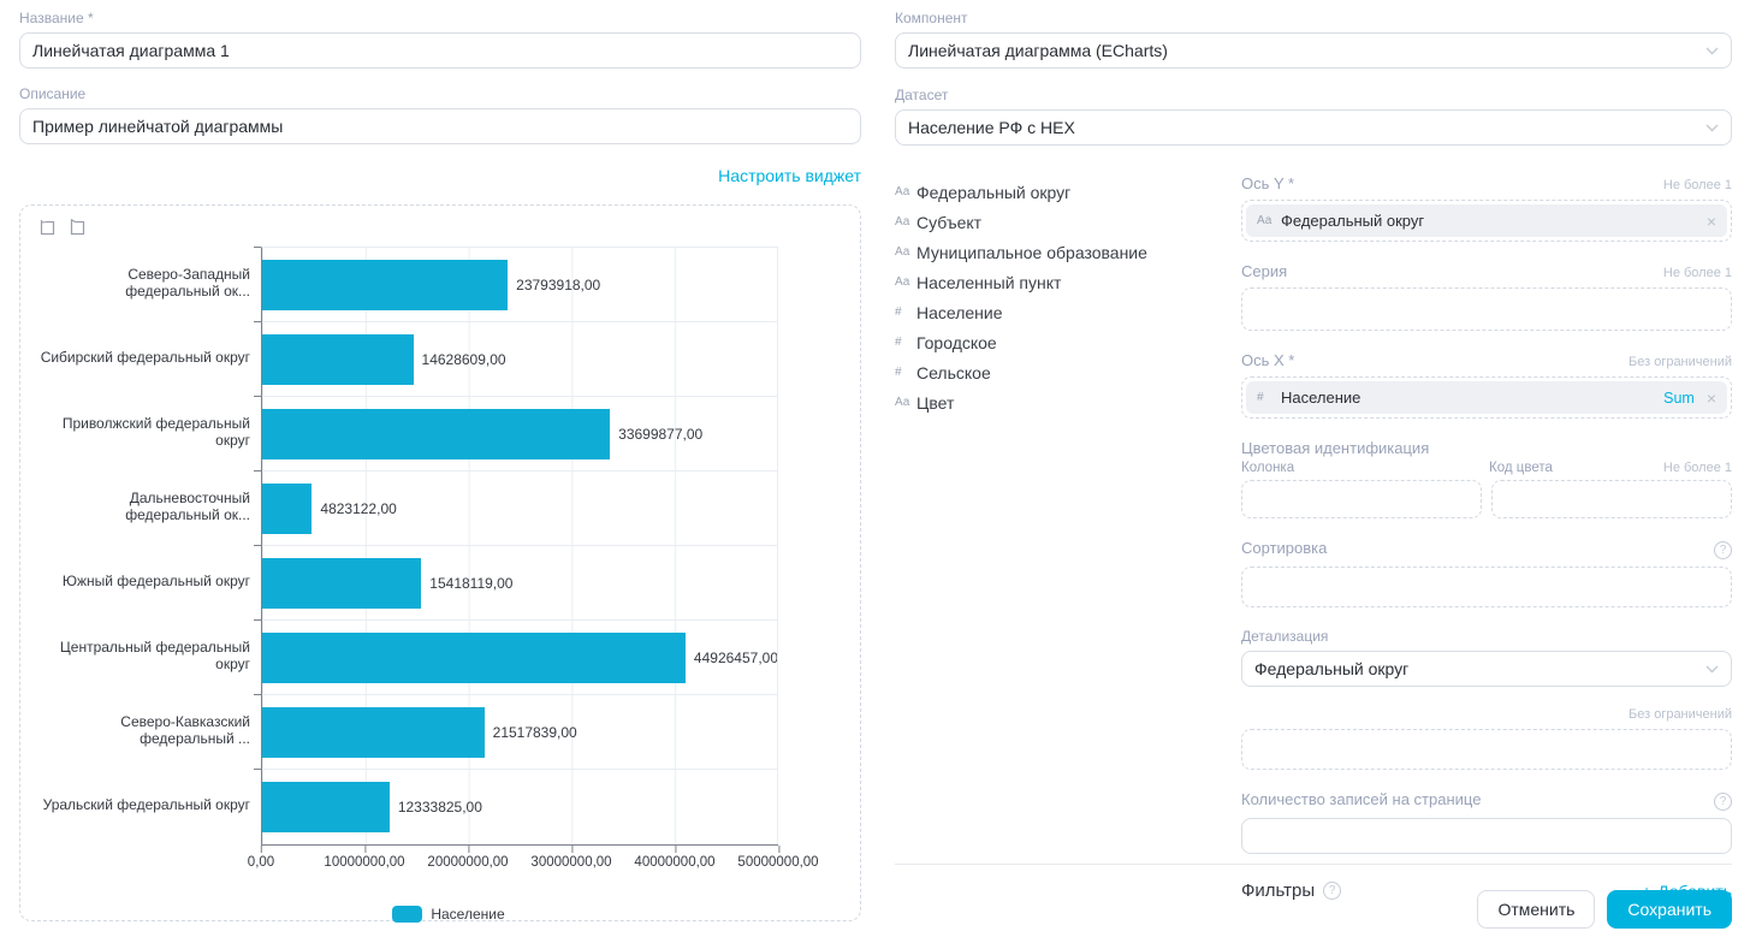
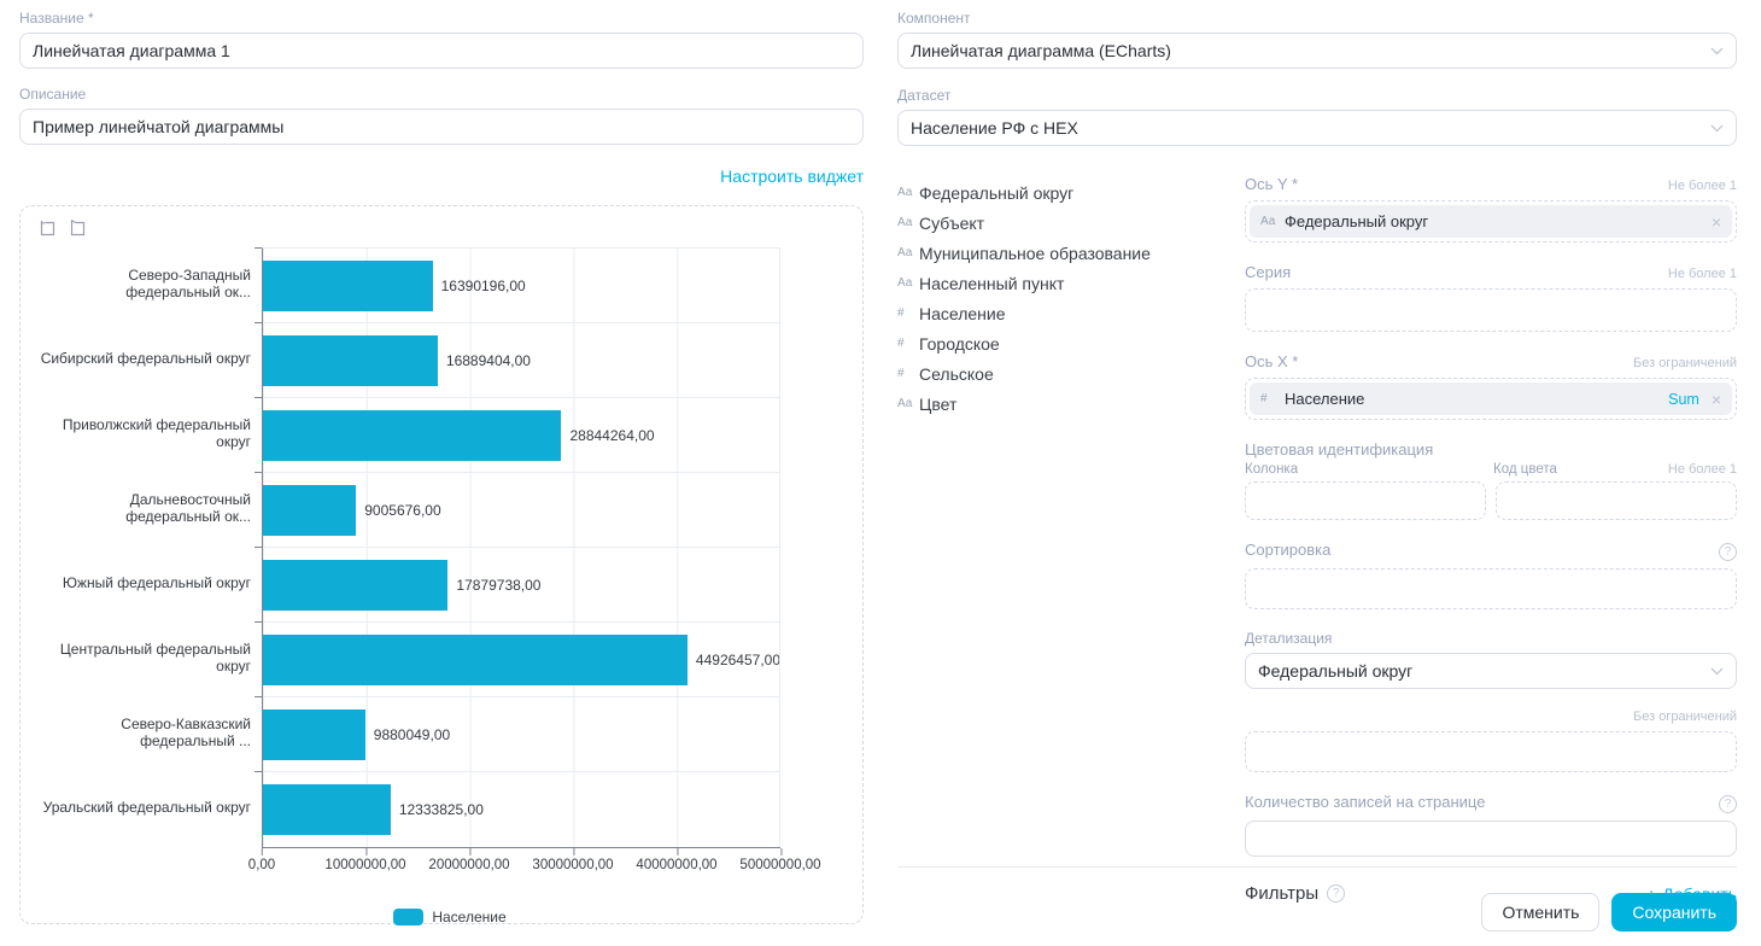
Северо-Западный федеральный ок...: 23793918,00 -> 16390196,00
Сибирский федеральный округ: 14628609,00 -> 16889404,00
Приволжский федеральный округ: 33699877,00 -> 28844264,00
Дальневосточный федеральный ок...: 4823122,00 -> 9005676,00
Южный федеральный округ: 15418119,00 -> 17879738,00
Северо-Кавказский федеральный ...: 21517839,00 -> 9880049,00
